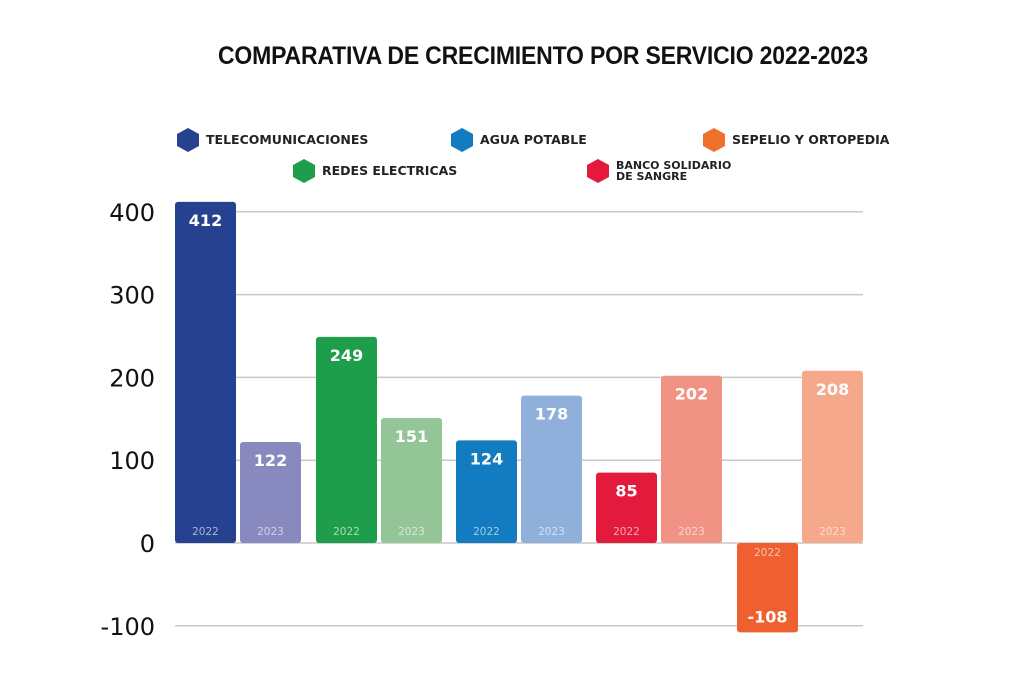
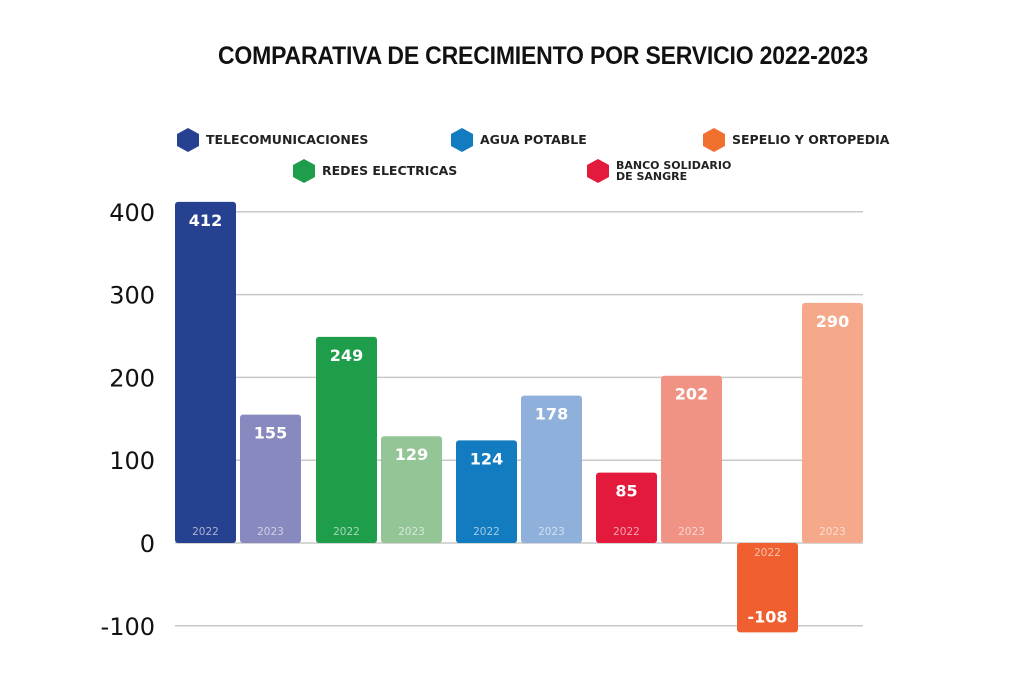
2023/TELECOMUNICACIONES: 122 -> 155
2023/REDES ELECTRICAS: 151 -> 129
2023/SEPELIO Y ORTOPEDIA: 208 -> 290
